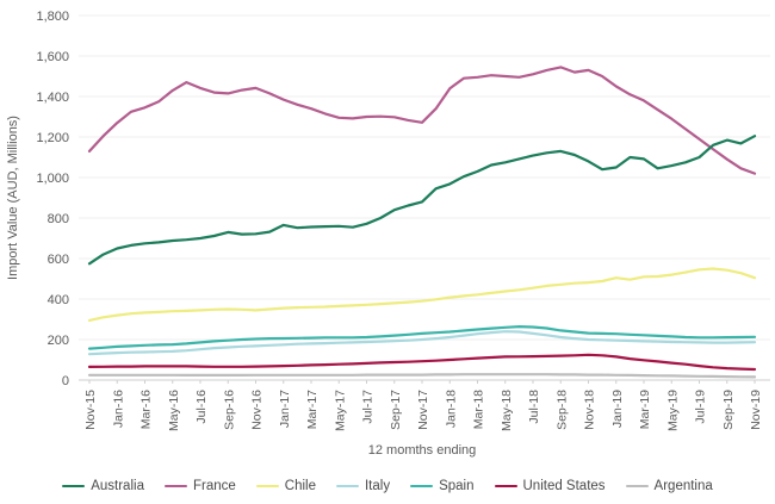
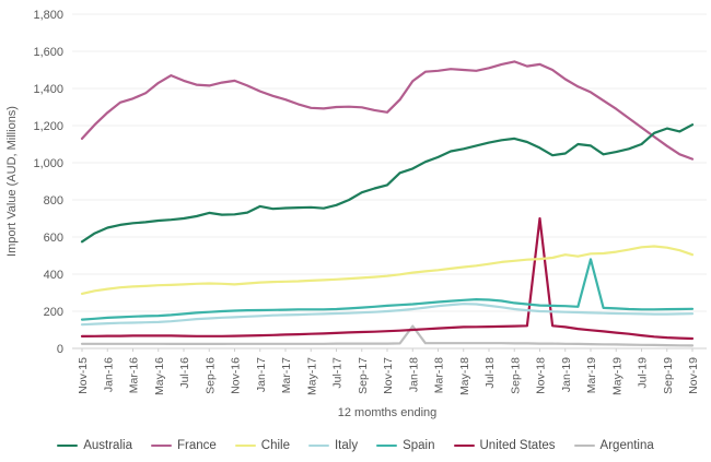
Argentina/Jan-18: 30 -> 120
United States/Nov-18: 120 -> 700
Spain/Mar-19: 220 -> 480
